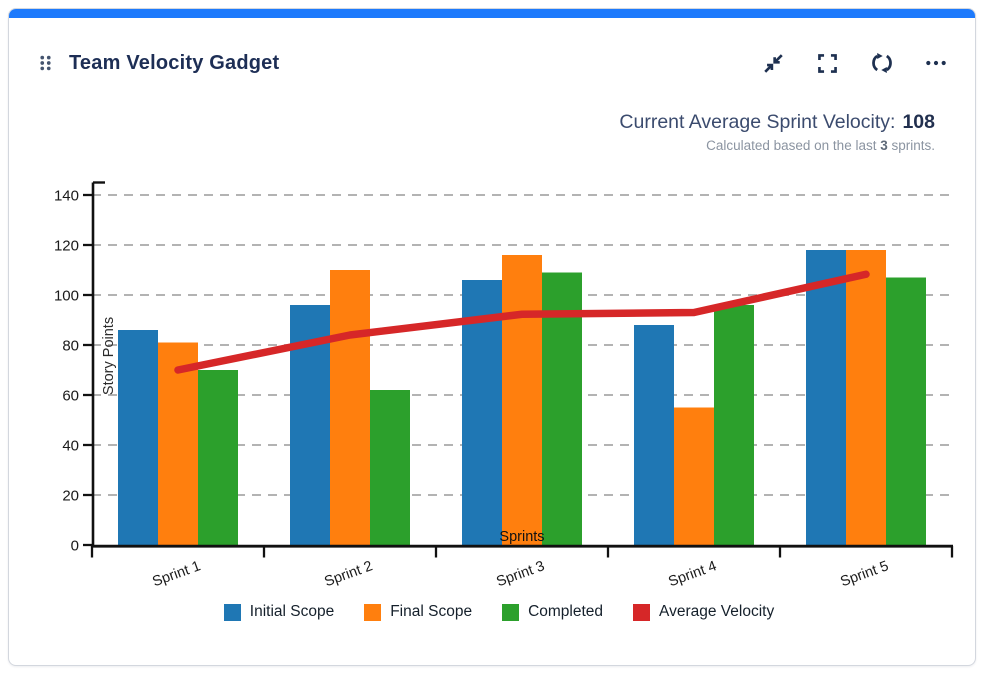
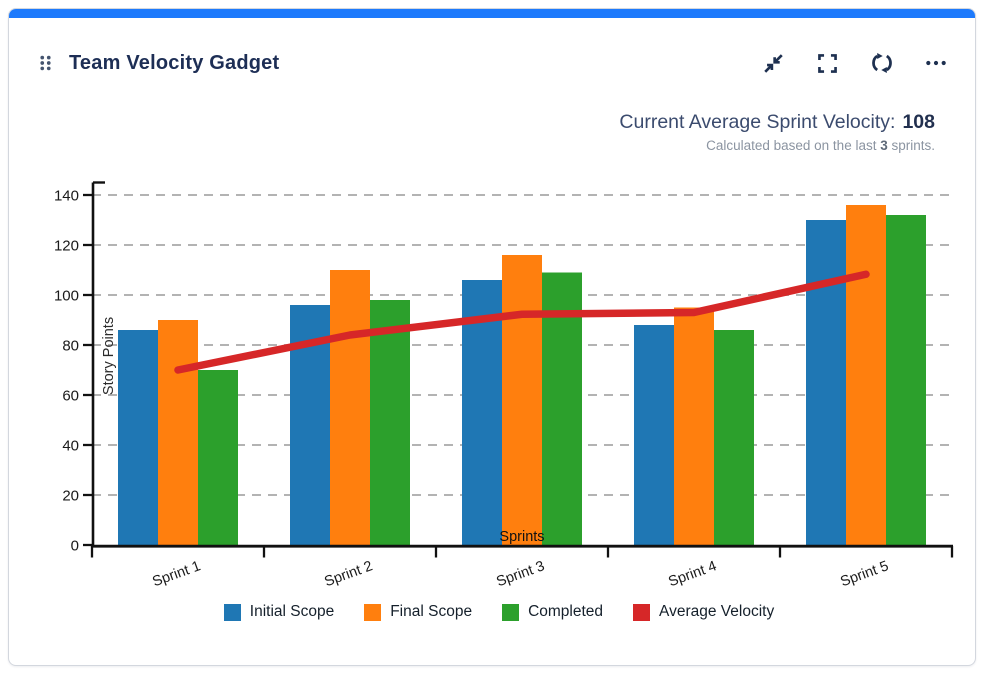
Final Scope/Sprint 1: 81 -> 90
Completed/Sprint 2: 62 -> 98
Final Scope/Sprint 4: 55 -> 95
Completed/Sprint 4: 96 -> 86
Initial Scope/Sprint 5: 118 -> 130
Final Scope/Sprint 5: 118 -> 136
Completed/Sprint 5: 107 -> 132
